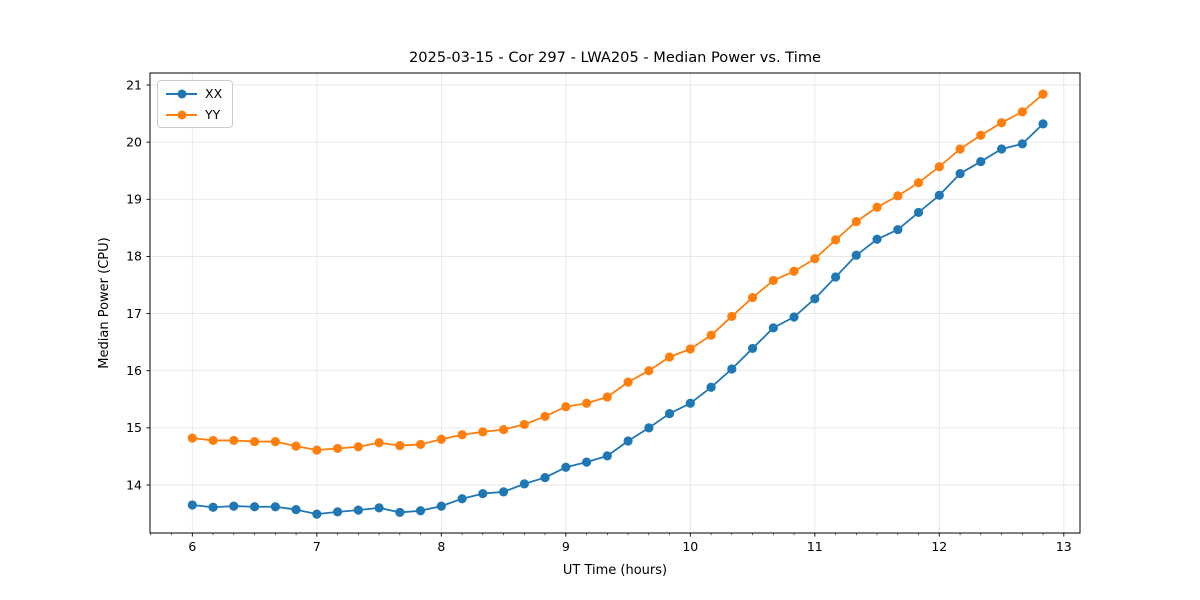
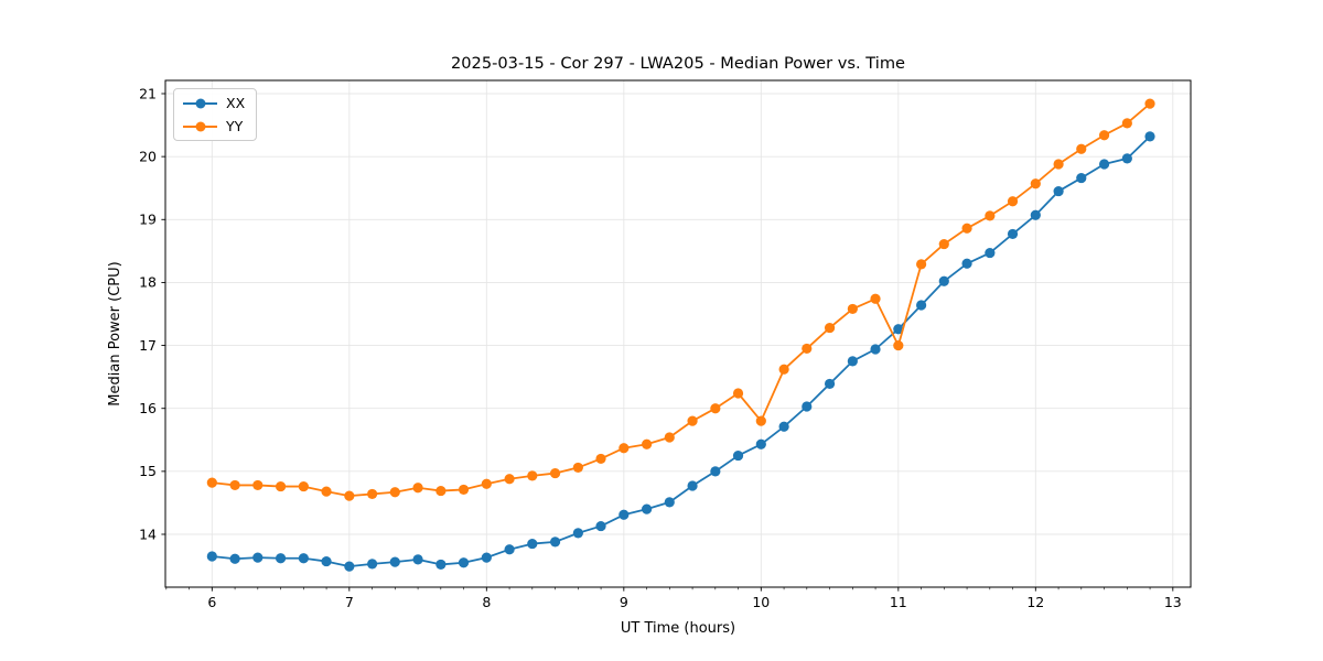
YY/10: 16.4 -> 15.8
YY/11: 18.0 -> 17.0
